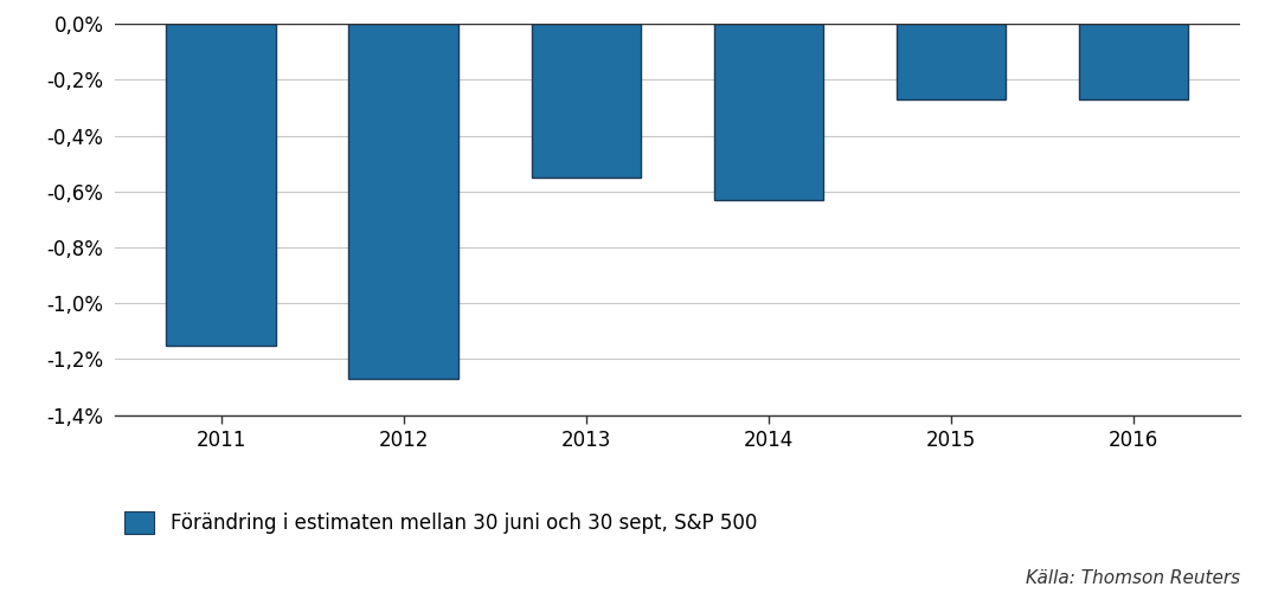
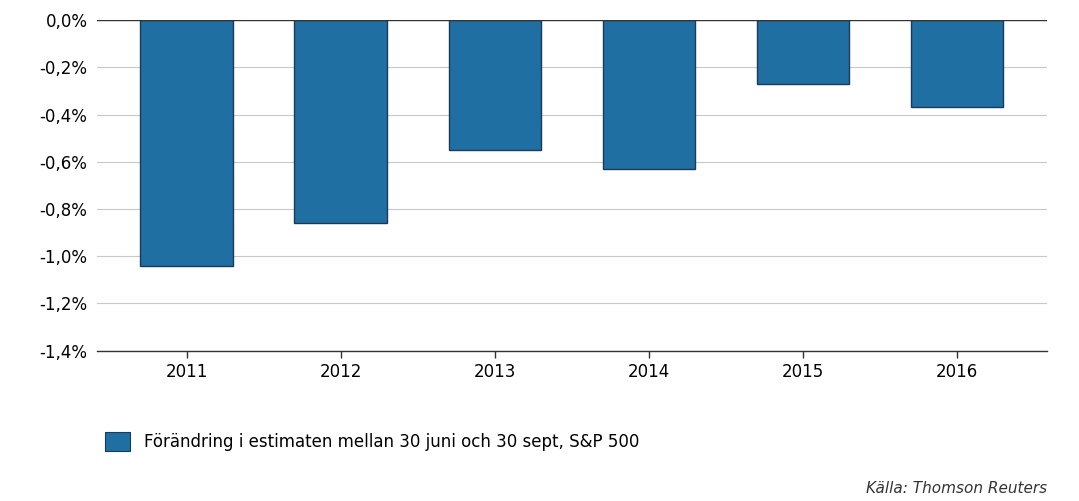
2011: -1,15% -> -1,04%
2012: -1,27% -> -0,86%
2016: -0,27% -> -0,37%
